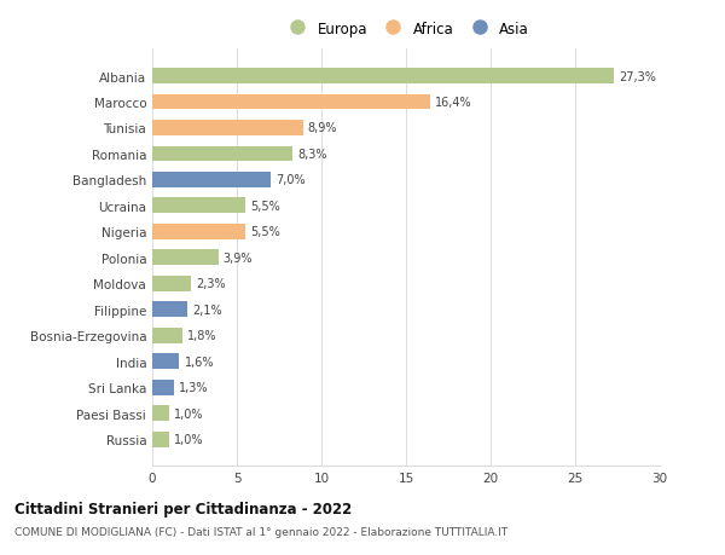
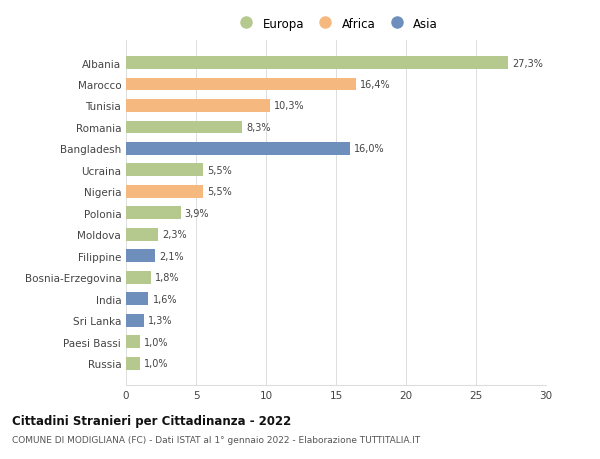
Tunisia: 8,9% -> 10,3%
Bangladesh: 7,0% -> 16,0%
